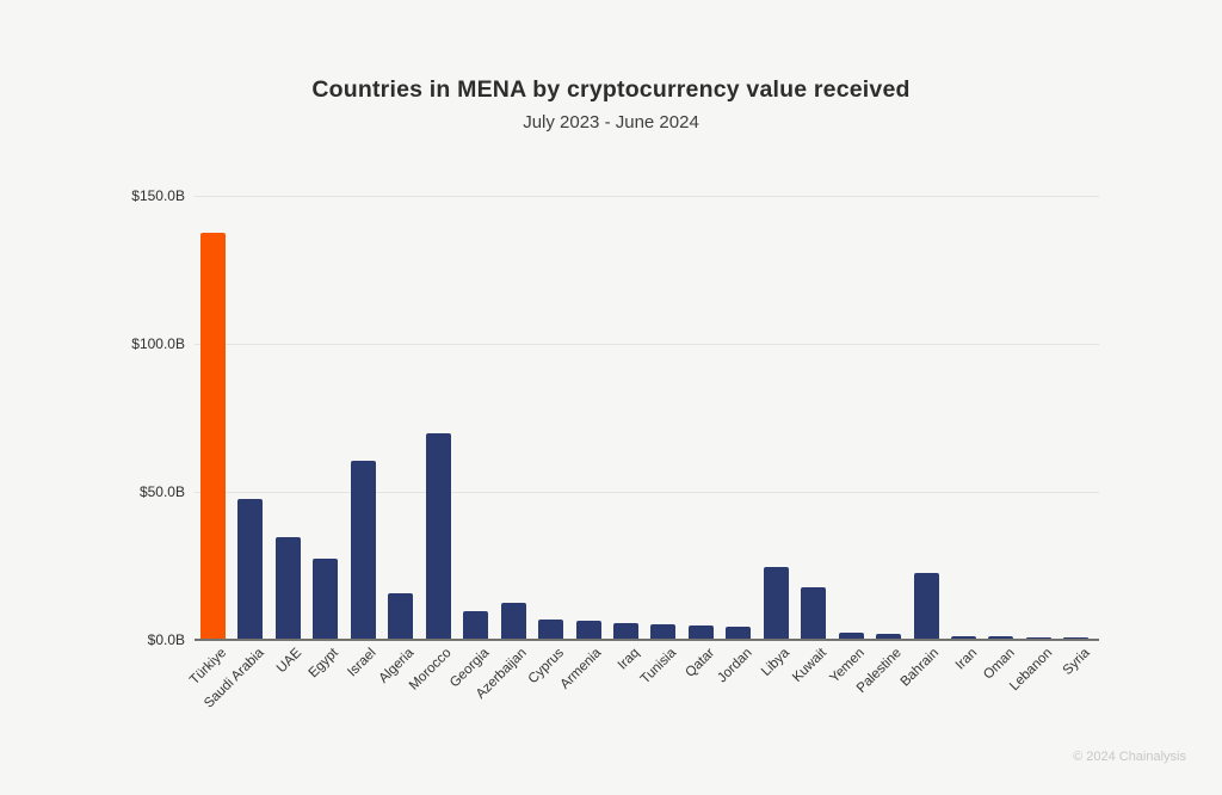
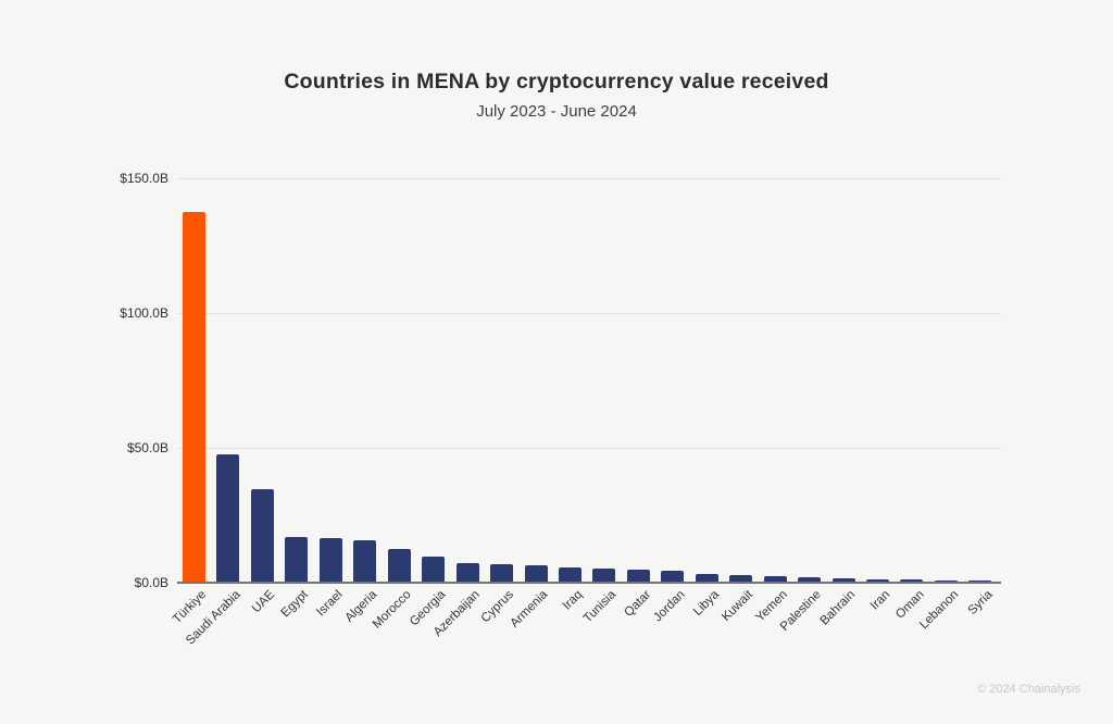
Egypt: $27B -> $16B
Israel: $60B -> $16B
Morocco: $69B -> $12B
Azerbaijan: $12B -> $6B
Libya: $24B -> $3B
Kuwait: $17B -> $2B
Bahrain: $22B -> $1B
